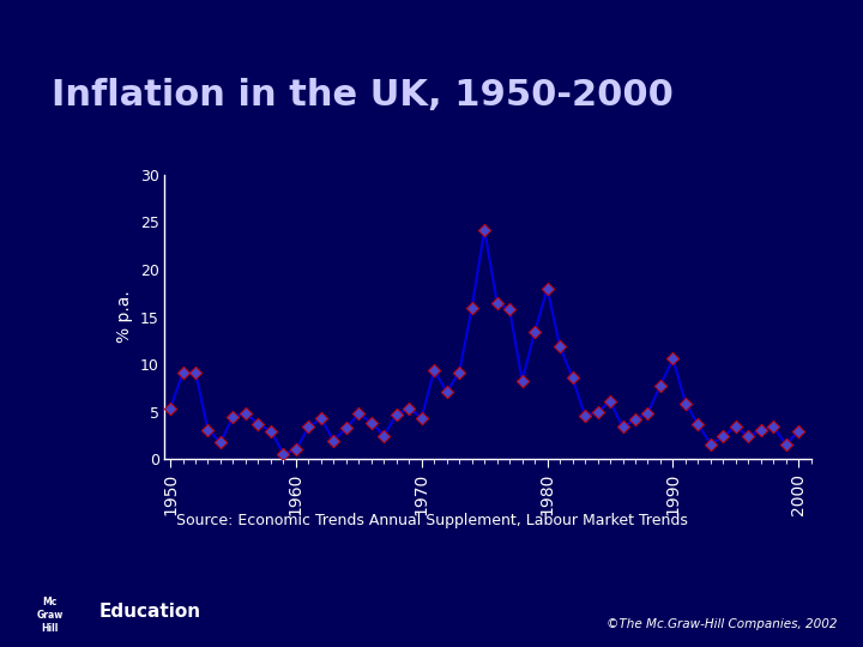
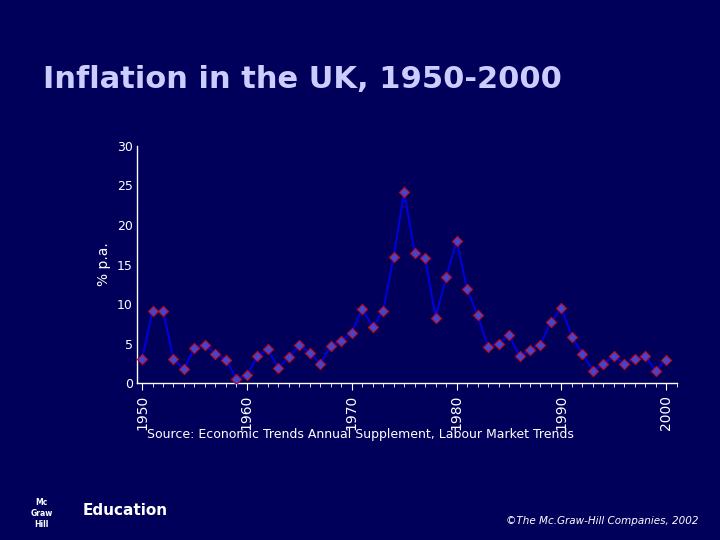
1950: 5.4 -> 3.1
1970: 4.4 -> 6.4
1990: 10.6 -> 9.5
